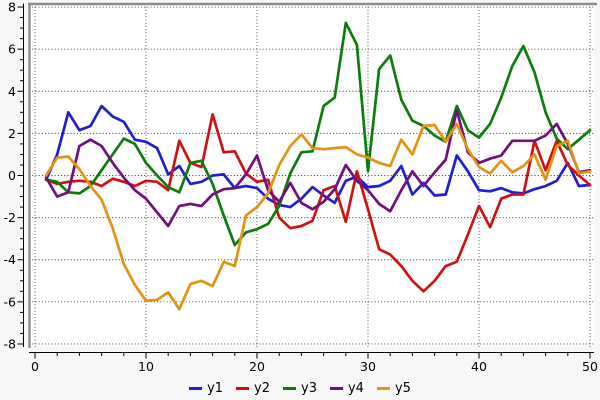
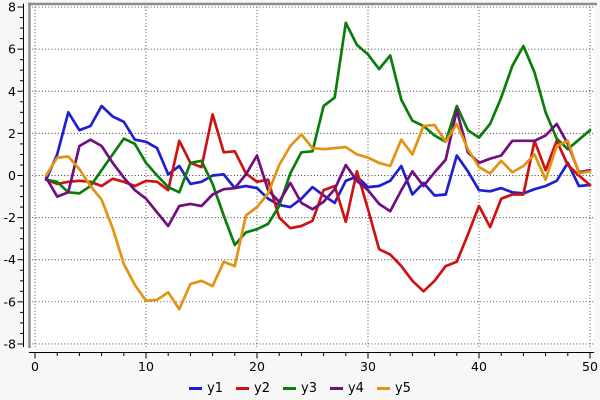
y3/30: 0.2 -> 5.8
